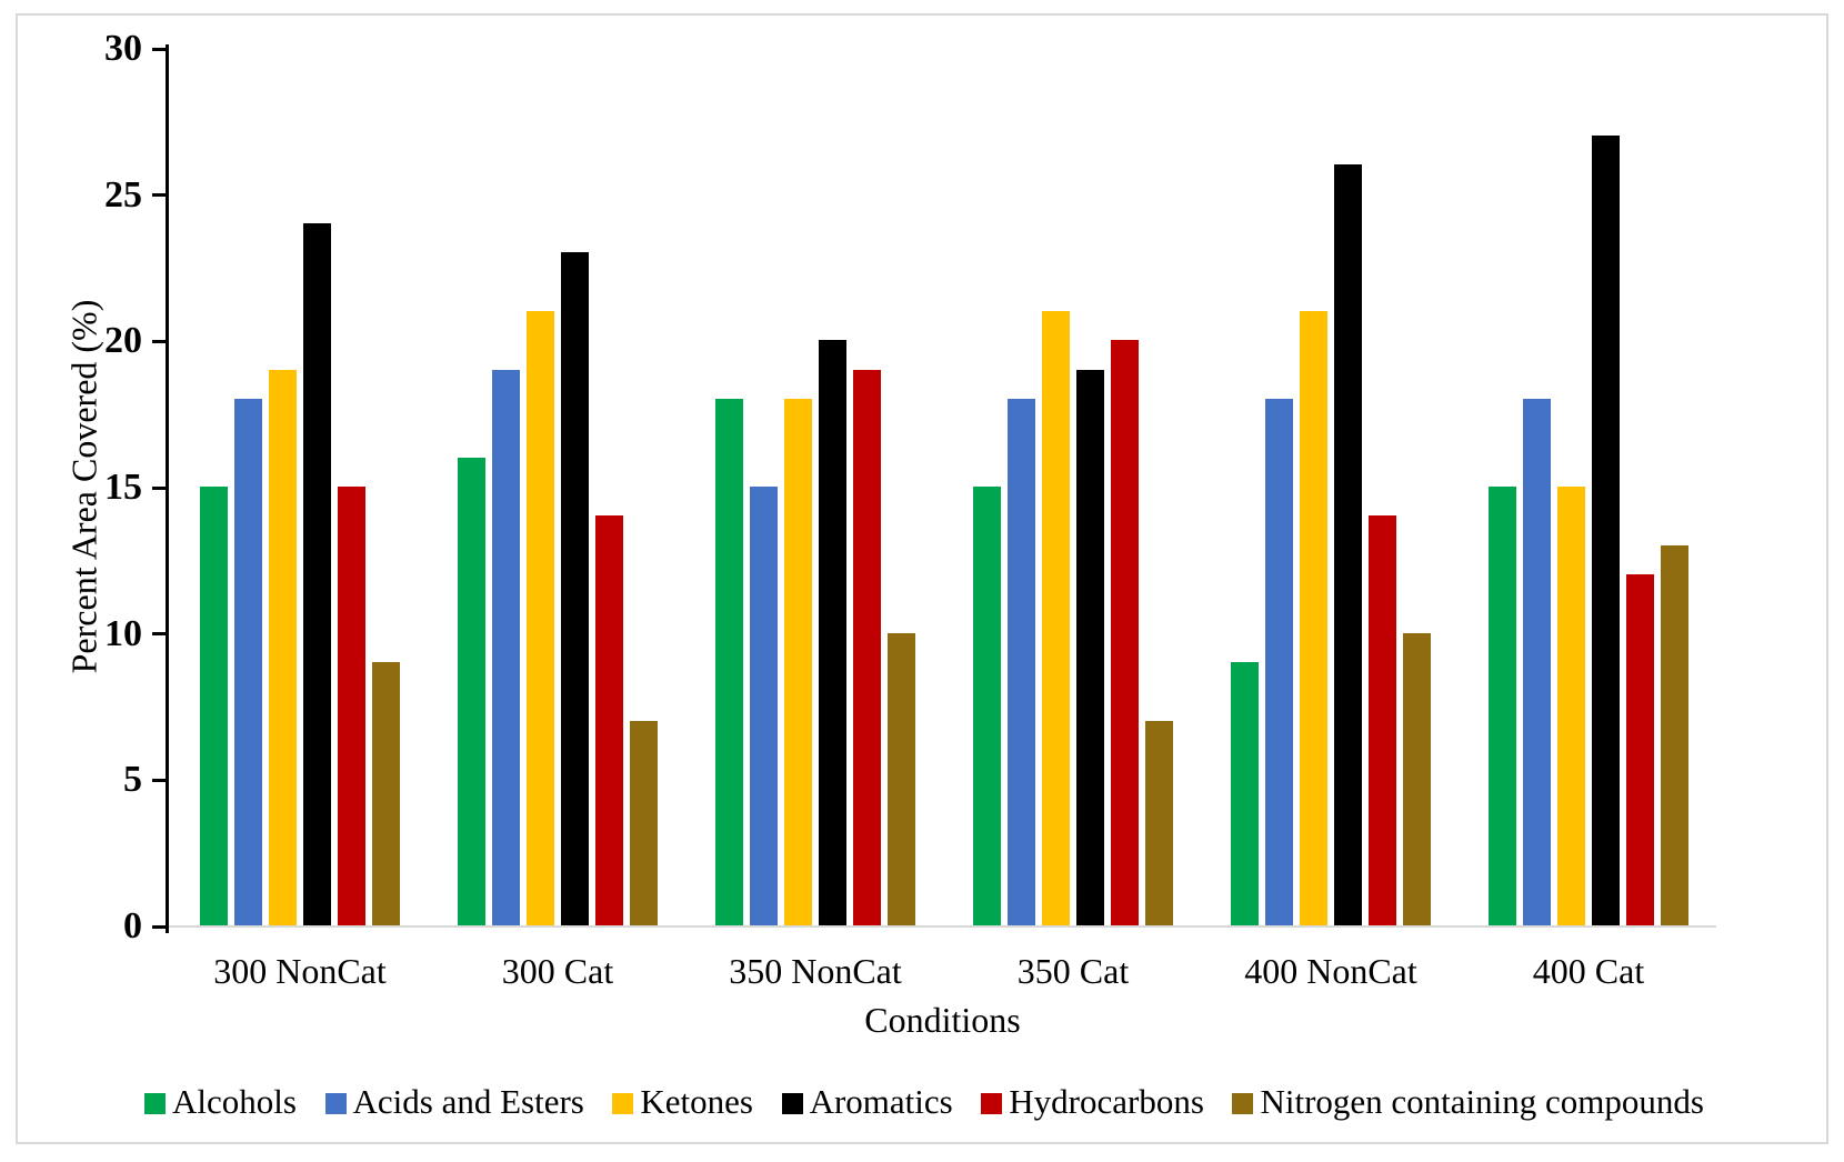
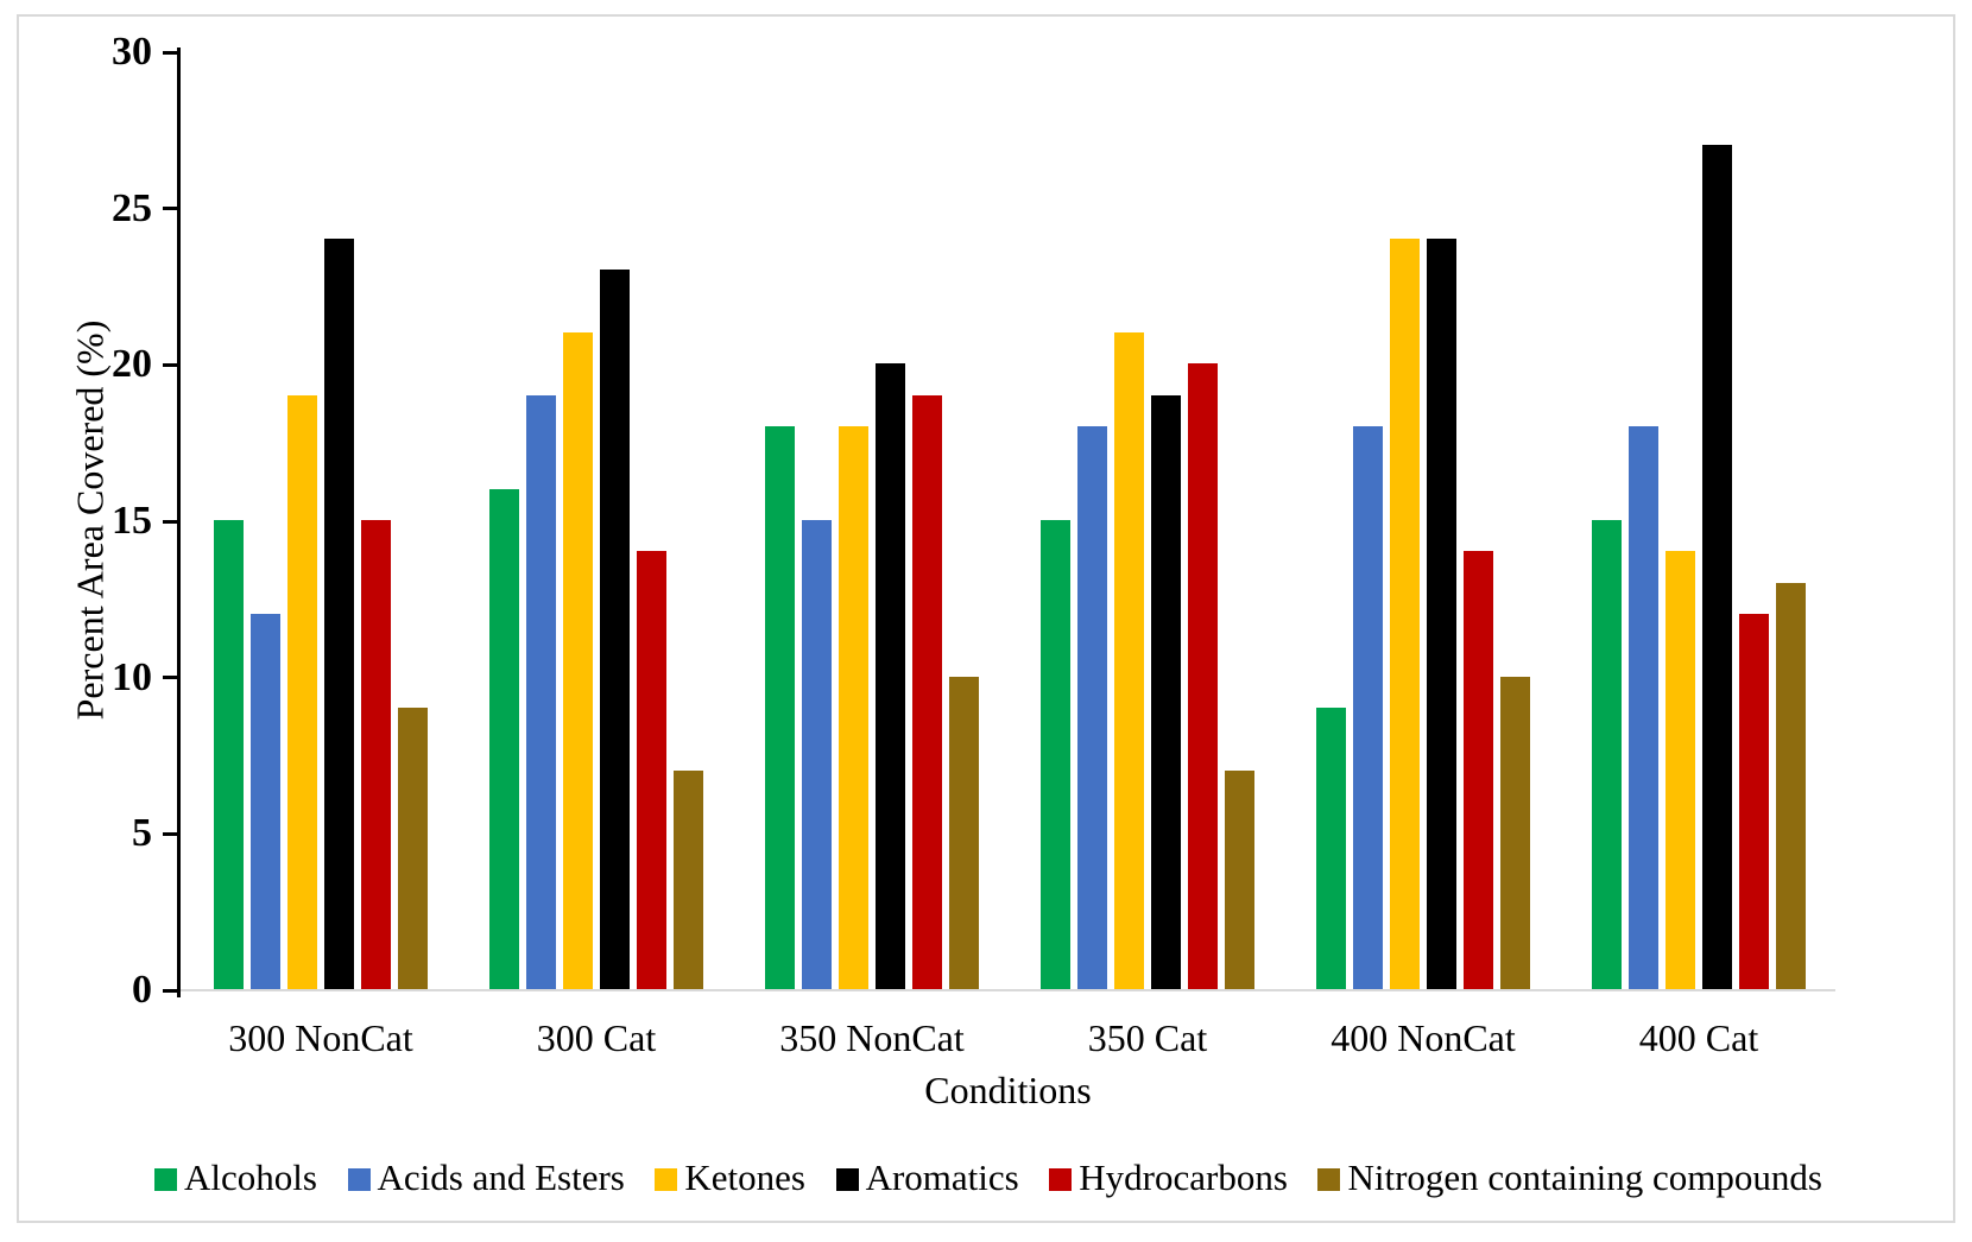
Acids and Esters/300 NonCat: 18 -> 12
Ketones/400 NonCat: 21 -> 24
Aromatics/400 NonCat: 26 -> 24
Ketones/400 Cat: 15 -> 14
